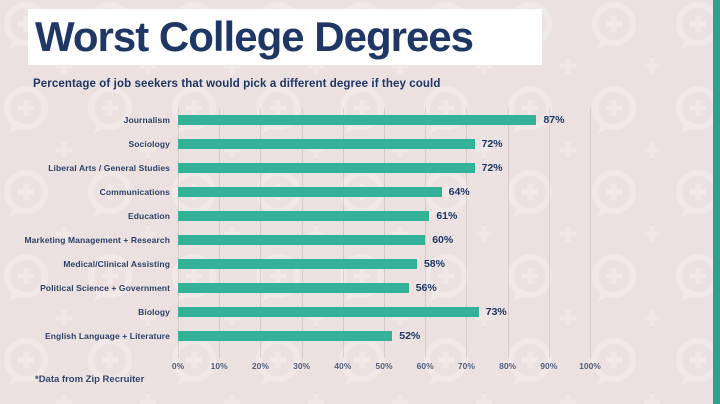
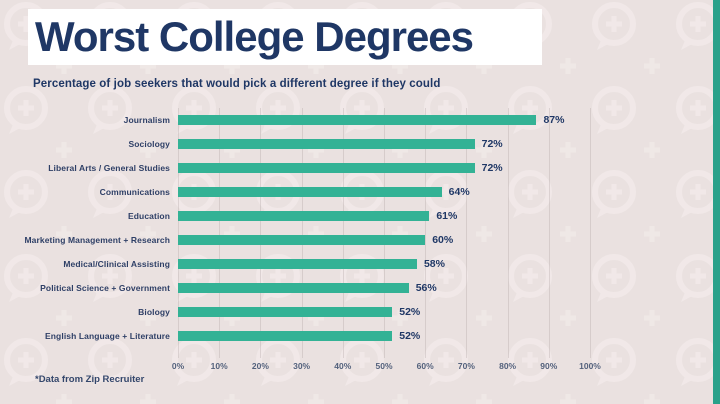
Biology: 73% -> 52%
